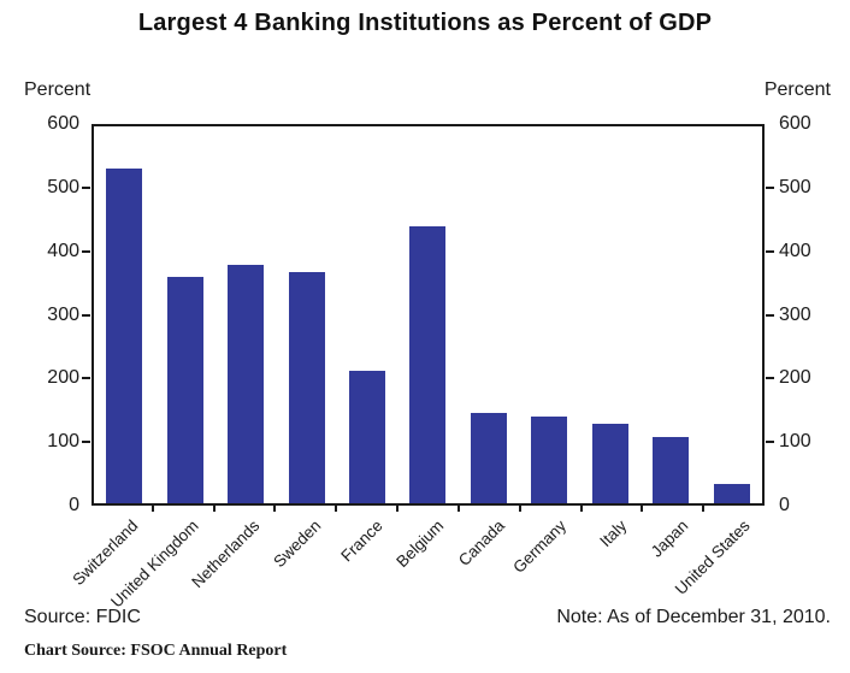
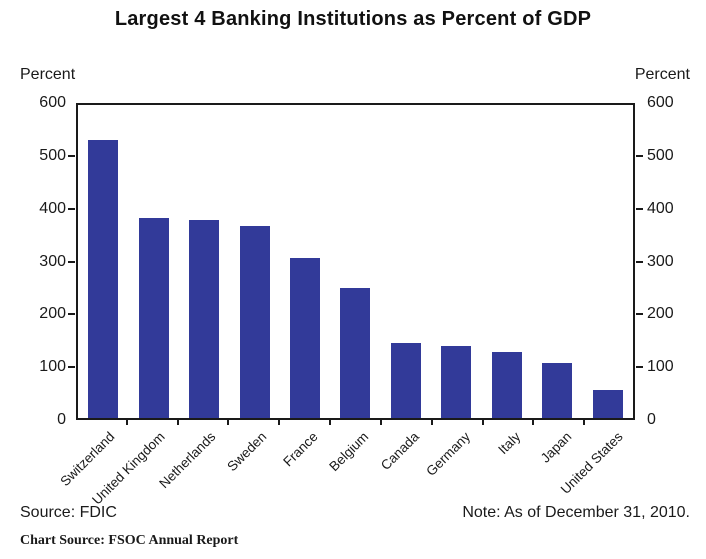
United Kingdom: 360 -> 380
France: 210 -> 310
Belgium: 440 -> 250
United States: 30 -> 50
